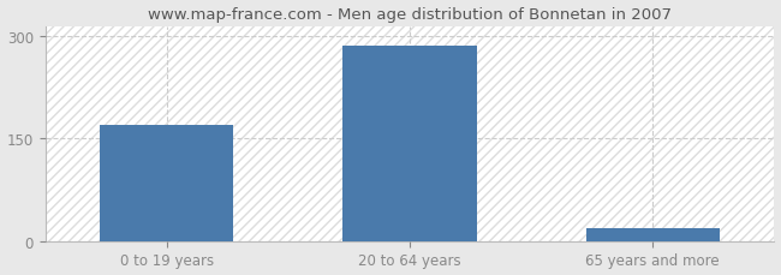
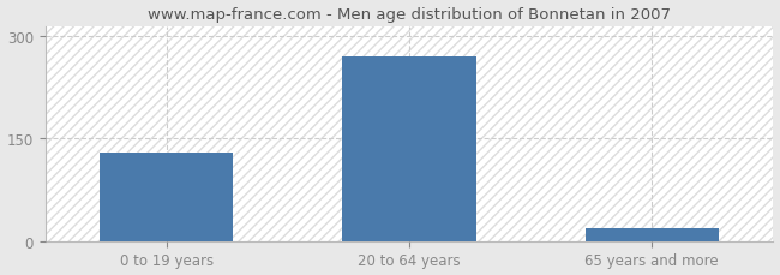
0 to 19 years: 170 -> 130
20 to 64 years: 286 -> 270
